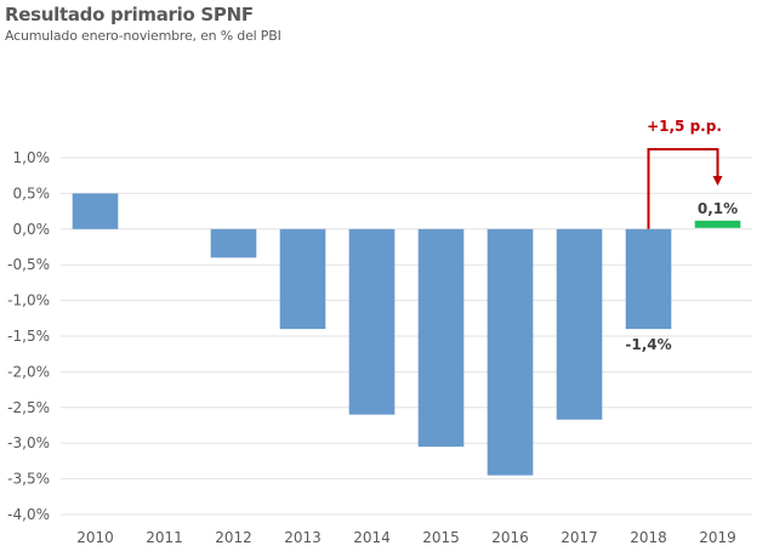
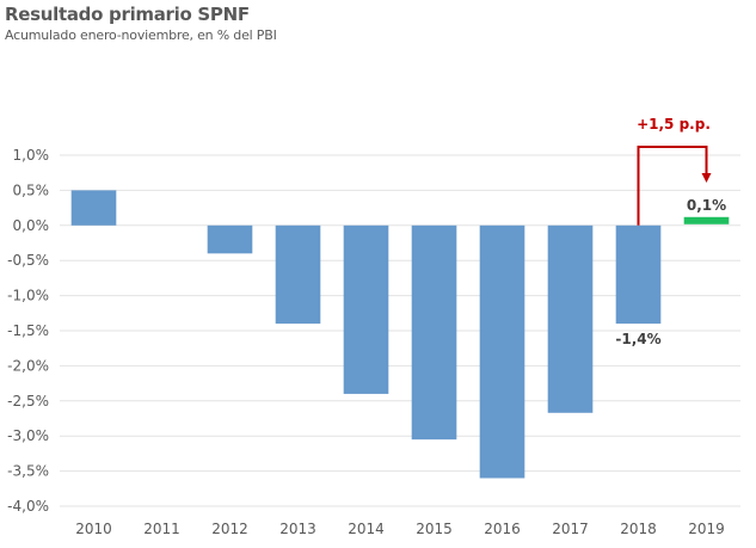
2014: -2,6% -> -2,4%
2016: -3,5% -> -3,6%
